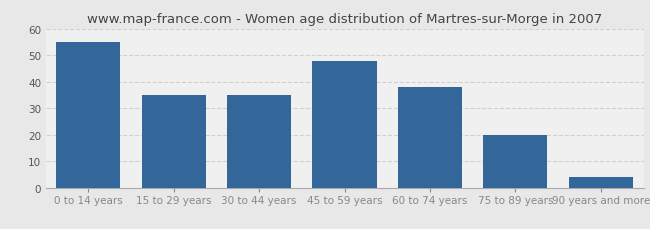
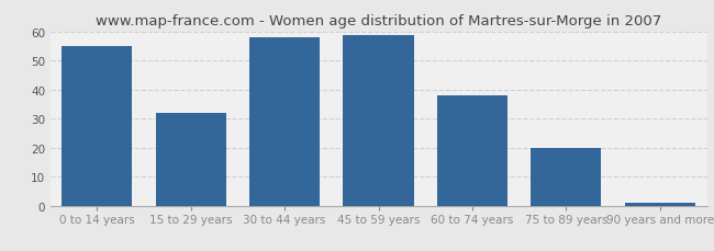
15 to 29 years: 35 -> 32
30 to 44 years: 35 -> 58
45 to 59 years: 48 -> 59
90 years and more: 4 -> 1
